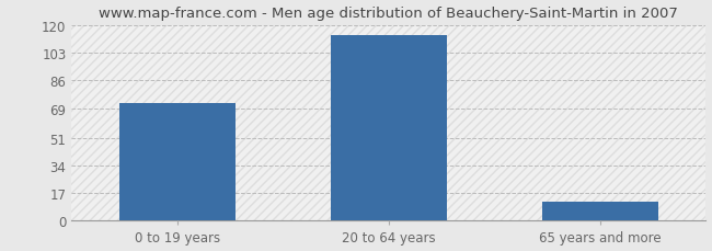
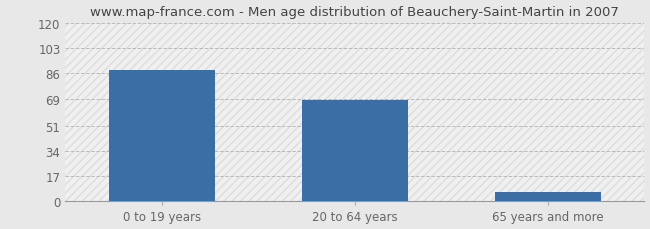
0 to 19 years: 72 -> 88
20 to 64 years: 114 -> 68
65 years and more: 12 -> 6
